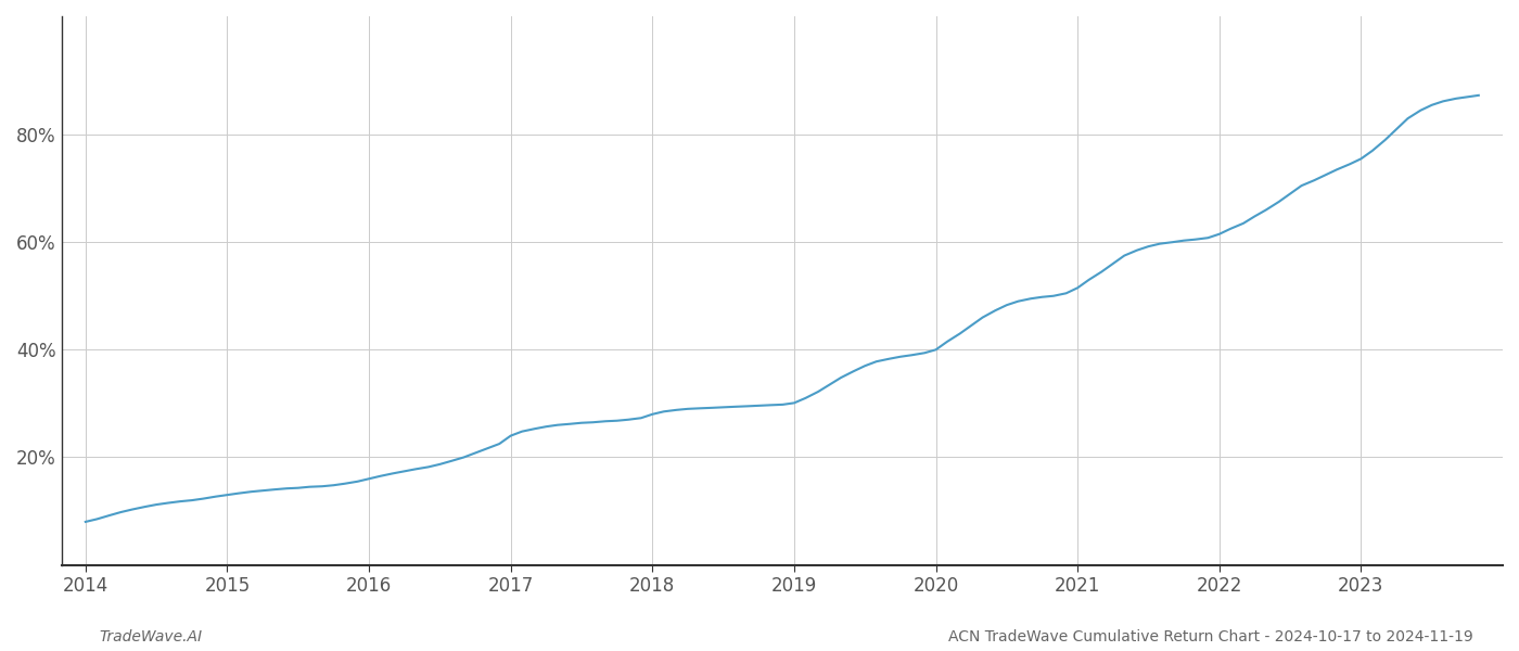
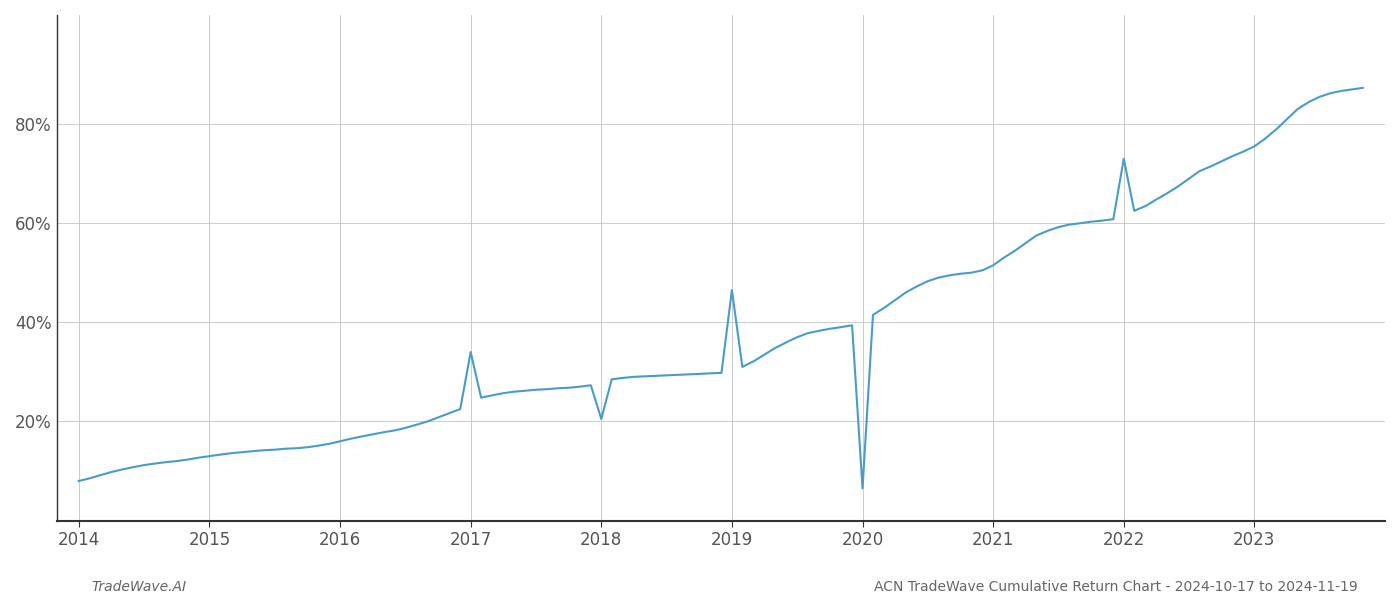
2017: 24.0% -> 34.0%
2018: 28.0% -> 20.5%
2019: 30.1% -> 46.5%
2020: 40.0% -> 6.5%
2022: 61.5% -> 73.0%
